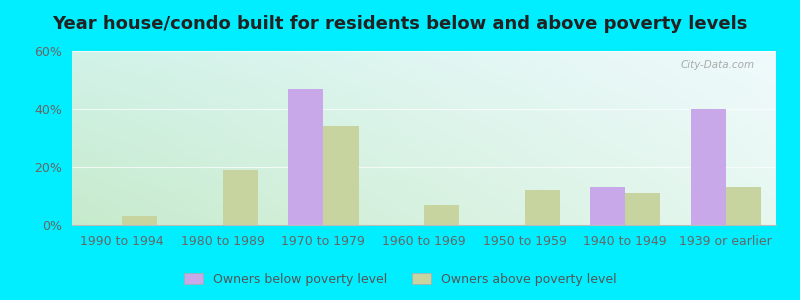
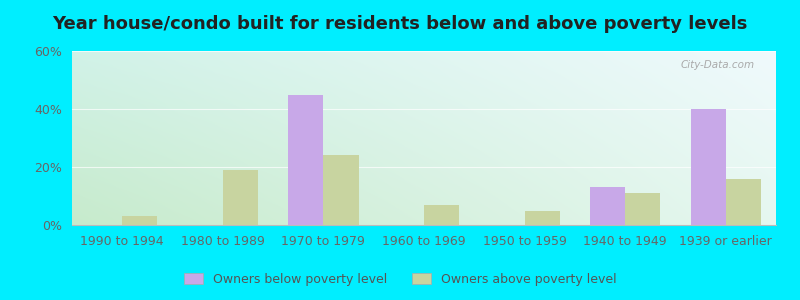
Owners below poverty level/1970 to 1979: 47% -> 45%
Owners above poverty level/1970 to 1979: 34% -> 24%
Owners above poverty level/1950 to 1959: 12% -> 5%
Owners above poverty level/1939 or earlier: 13% -> 16%
